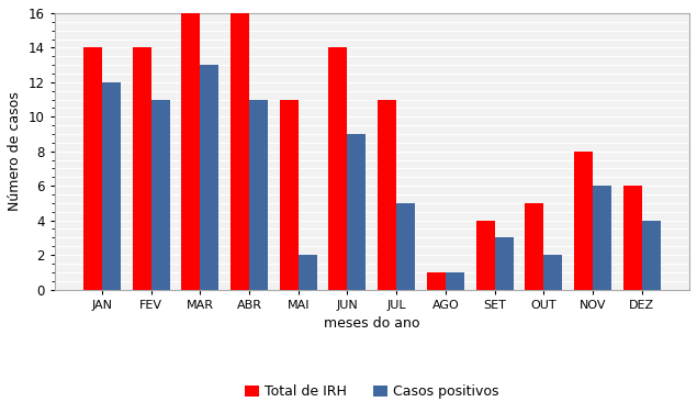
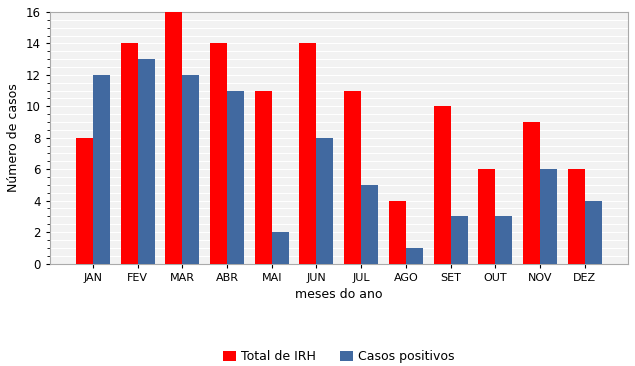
Total de IRH/JAN: 14 -> 8
Casos positivos/FEV: 11 -> 13
Casos positivos/MAR: 13 -> 12
Total de IRH/ABR: 16 -> 14
Casos positivos/JUN: 9 -> 8
Total de IRH/AGO: 1 -> 4
Total de IRH/SET: 4 -> 10
Total de IRH/OUT: 5 -> 6
Casos positivos/OUT: 2 -> 3
Total de IRH/NOV: 8 -> 9
